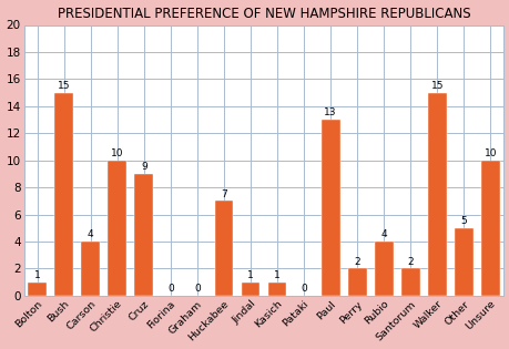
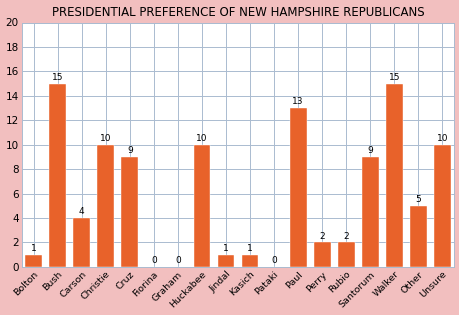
Huckabee: 7 -> 10
Rubio: 4 -> 2
Santorum: 2 -> 9
